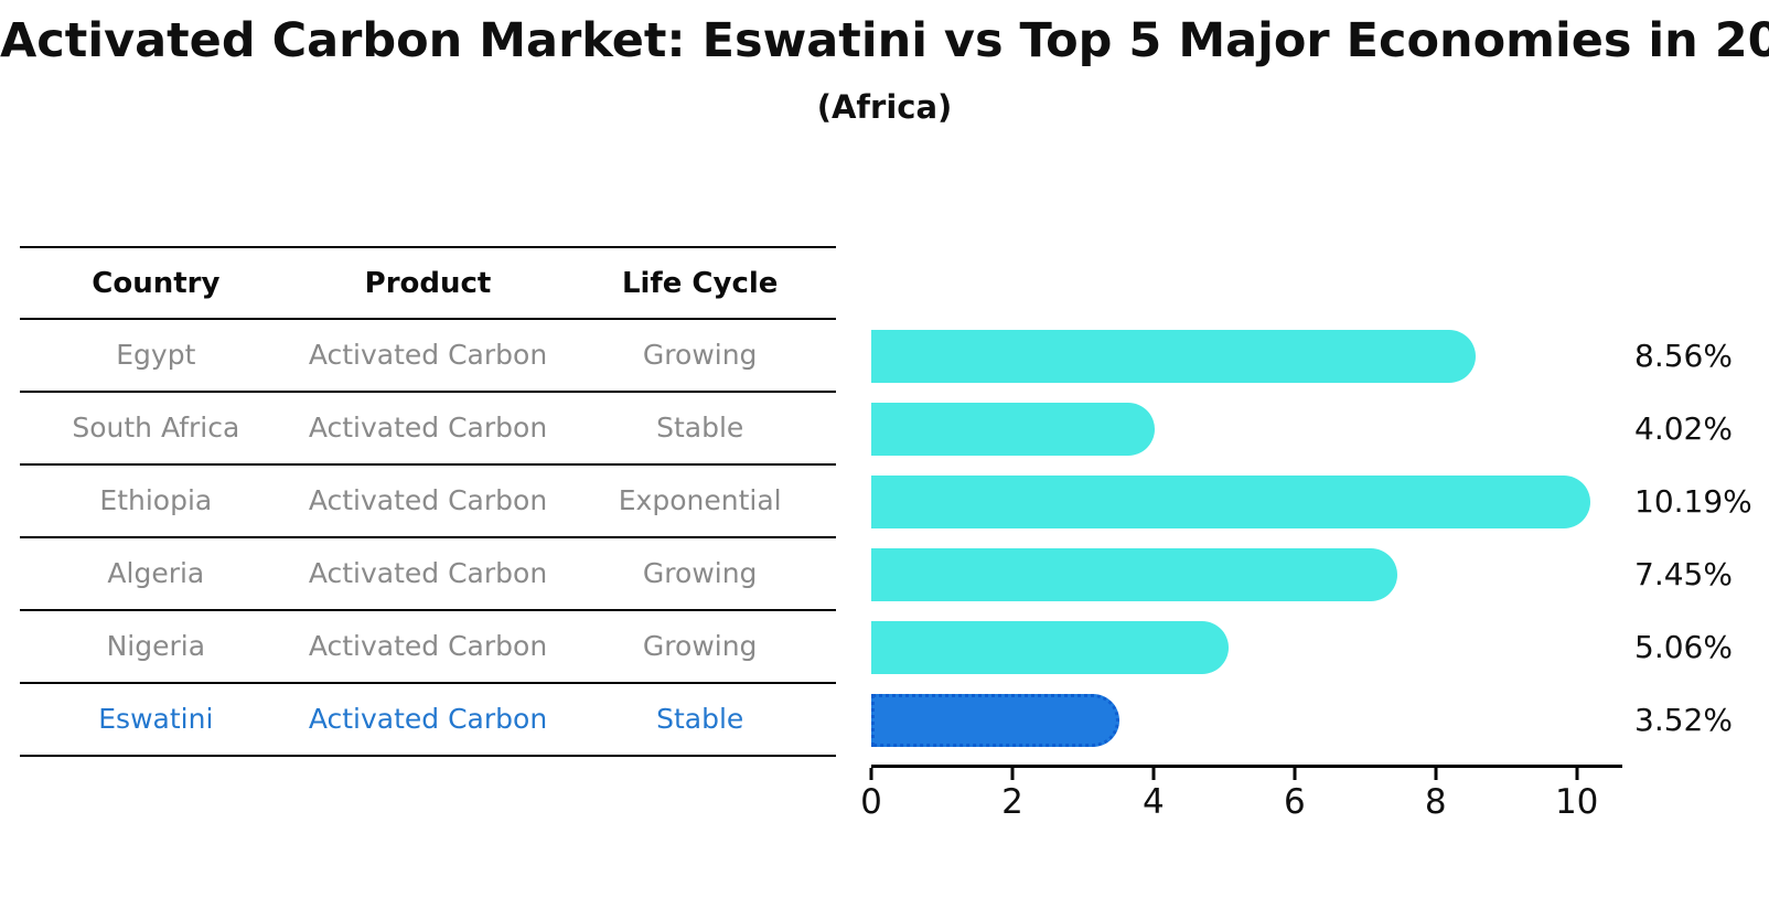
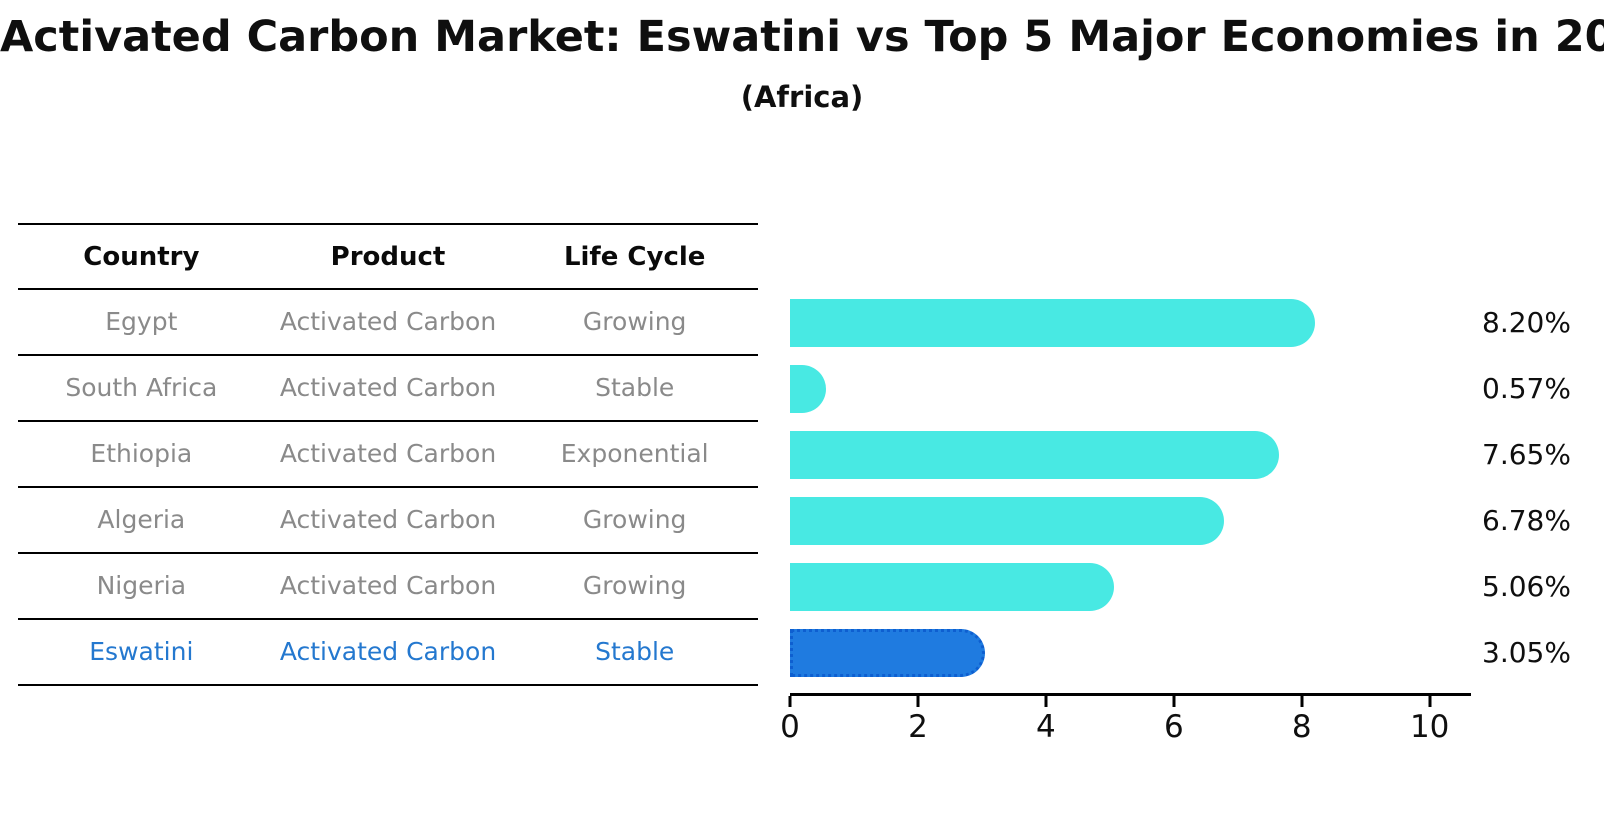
Egypt: 8.56% -> 8.20%
South Africa: 4.02% -> 0.57%
Ethiopia: 10.19% -> 7.65%
Algeria: 7.45% -> 6.78%
Eswatini: 3.52% -> 3.05%
